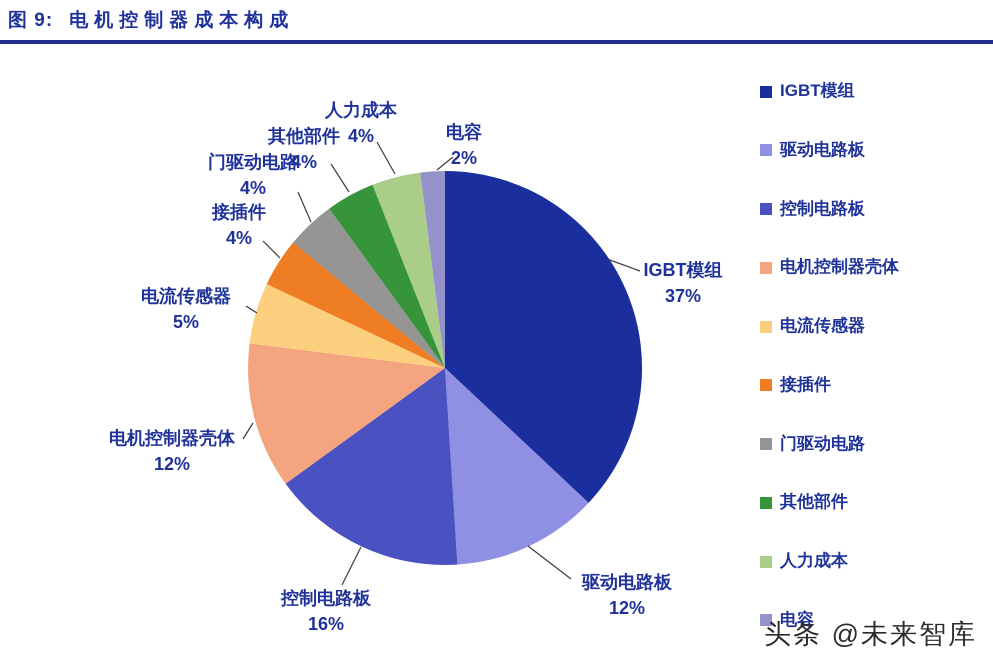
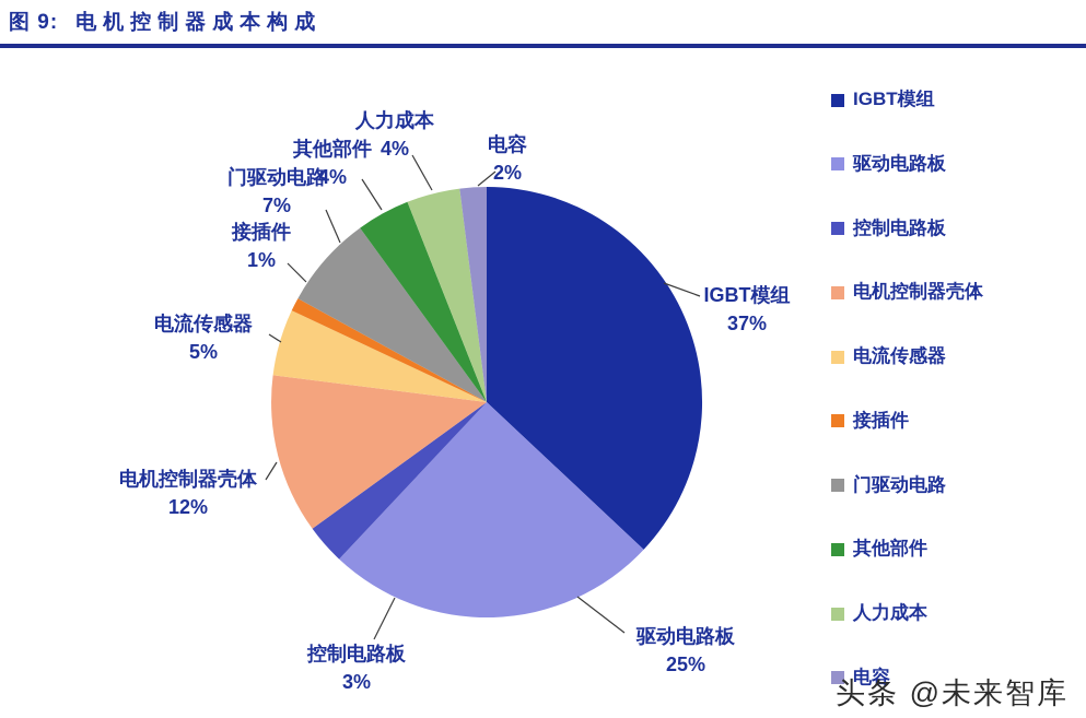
驱动电路板: 12% -> 25%
控制电路板: 16% -> 3%
接插件: 4% -> 1%
门驱动电路: 4% -> 7%
